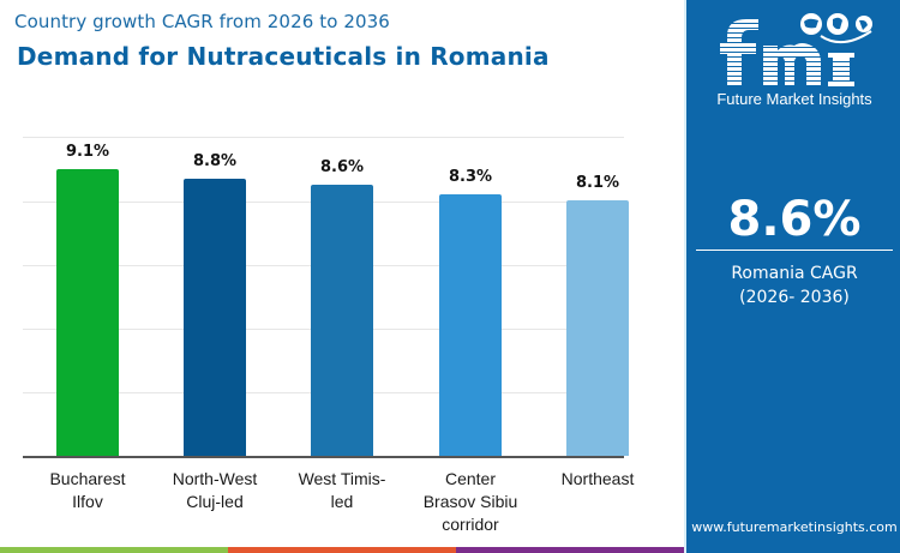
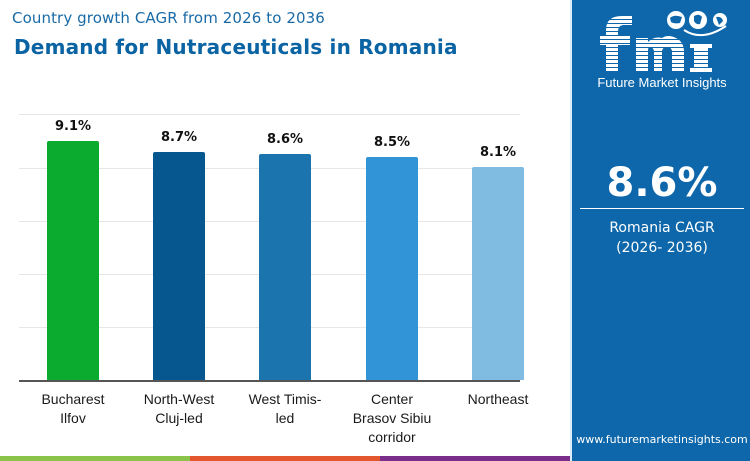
North-West Cluj-led: 8.8% -> 8.7%
Center Brasov Sibiu corridor: 8.3% -> 8.5%
